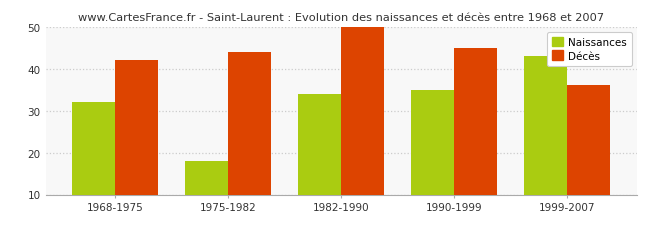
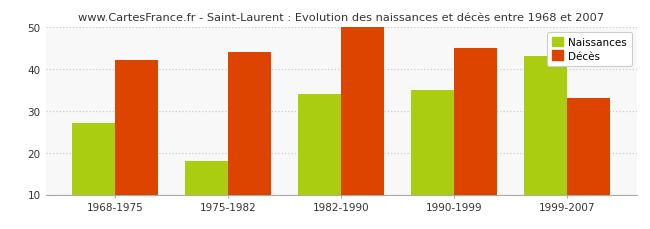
Naissances/1968-1975: 32 -> 27
Décès/1999-2007: 36 -> 33
